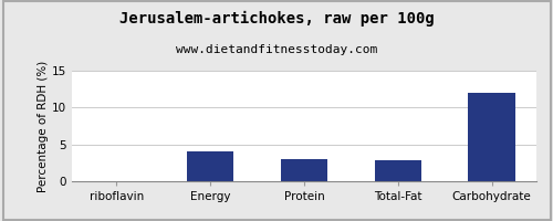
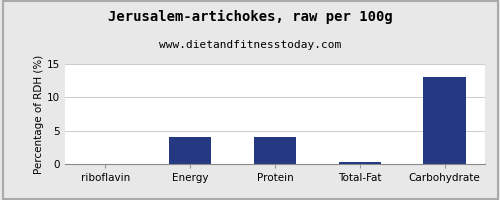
Protein: 3.0 -> 4.0
Total-Fat: 2.8 -> 0.3
Carbohydrate: 12.0 -> 13.0
